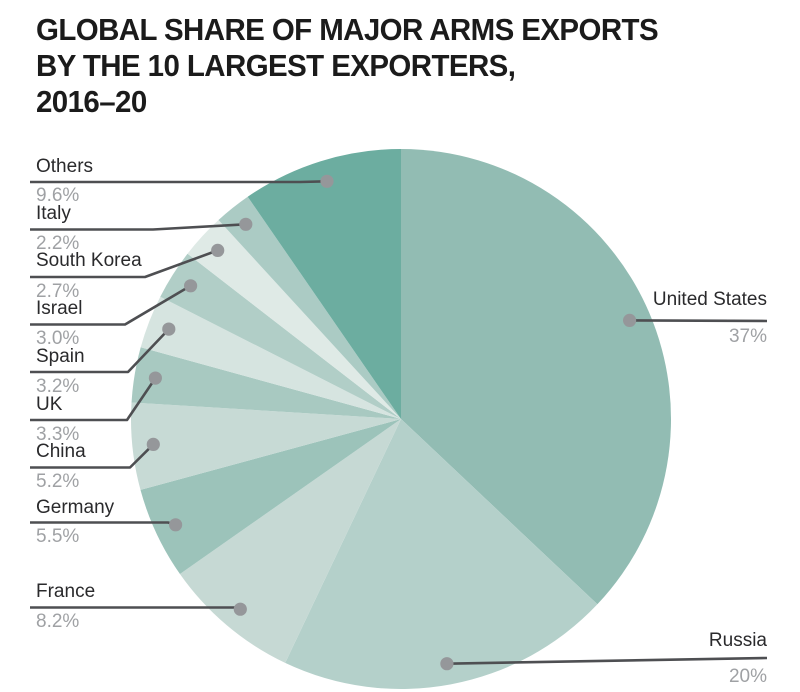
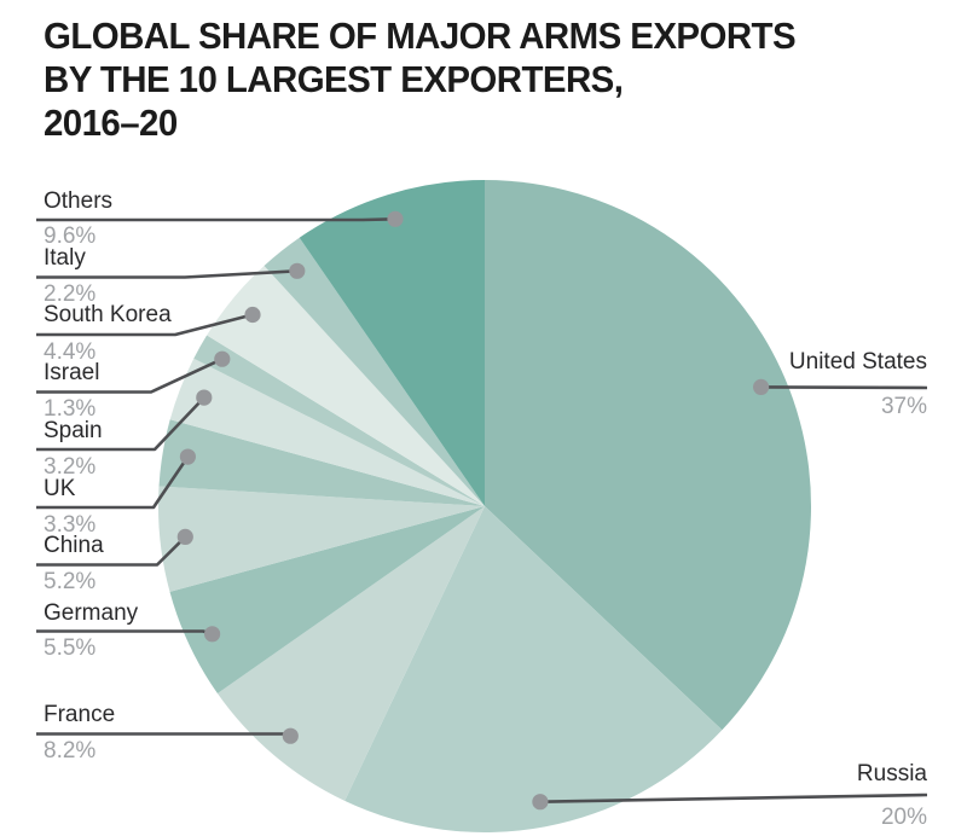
Israel: 3.0% -> 1.3%
South Korea: 2.7% -> 4.4%
